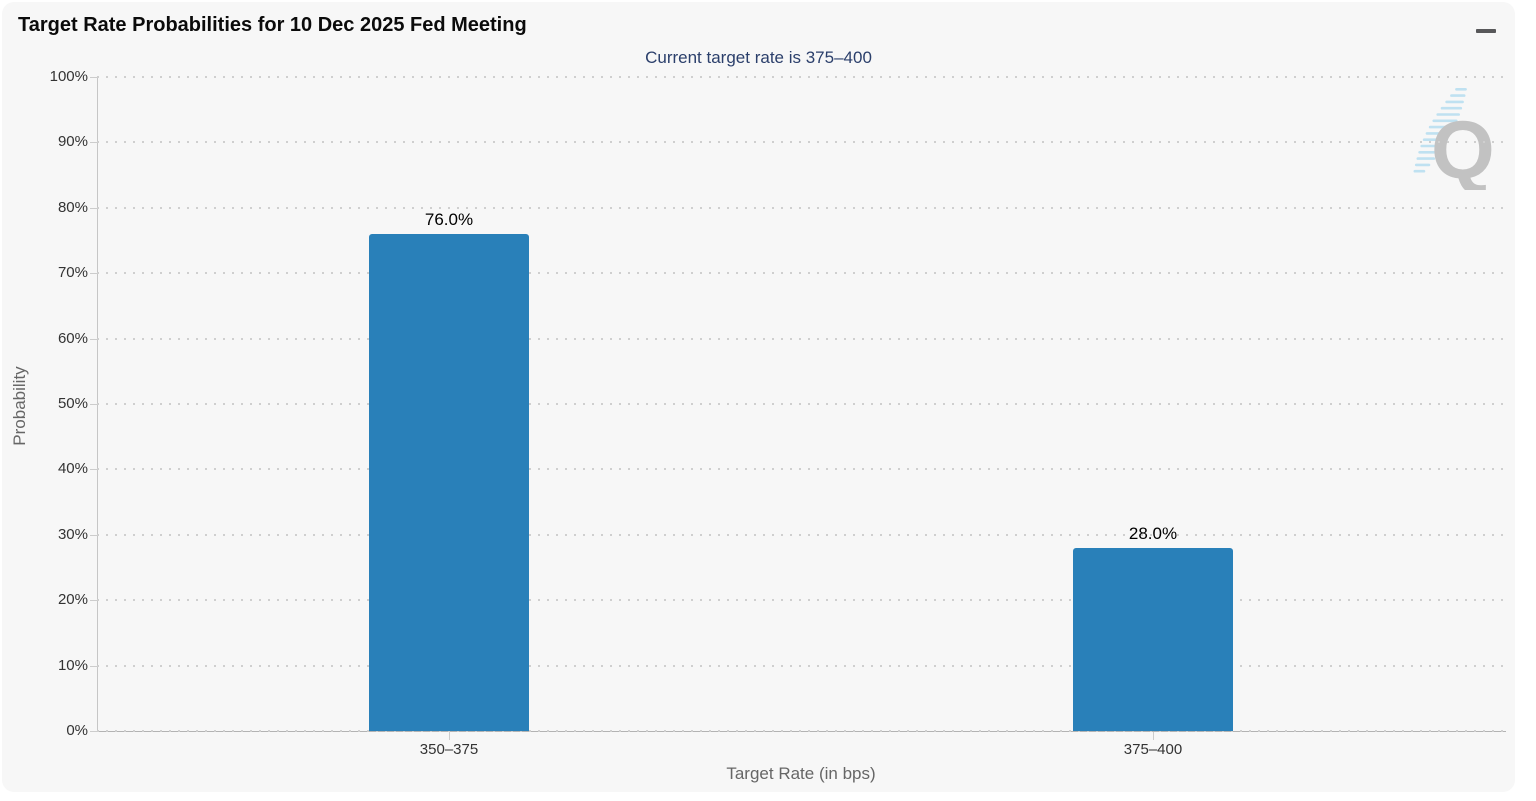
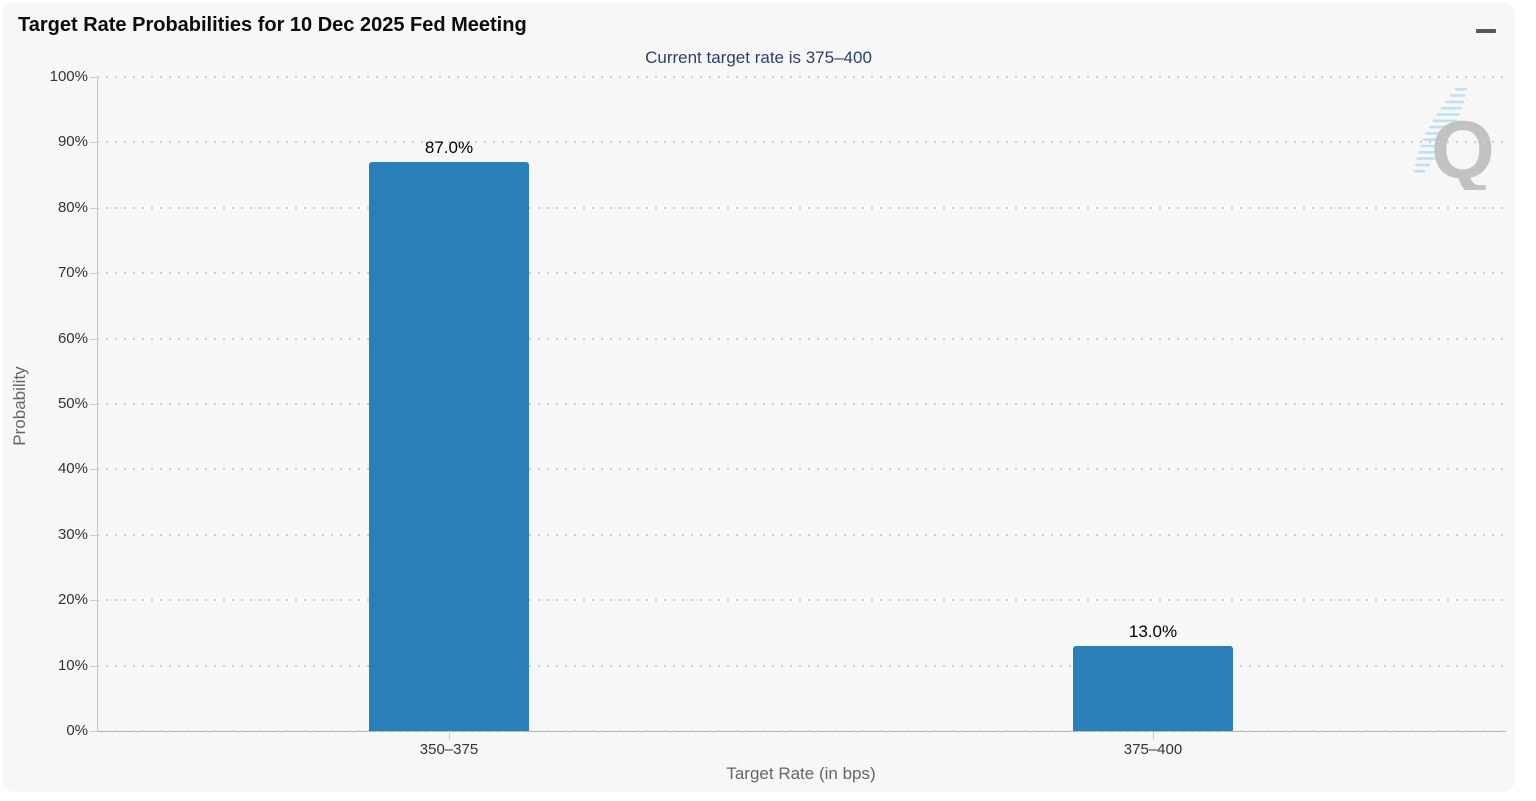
350–375: 76.0% -> 87.0%
375–400: 28.0% -> 13.0%
